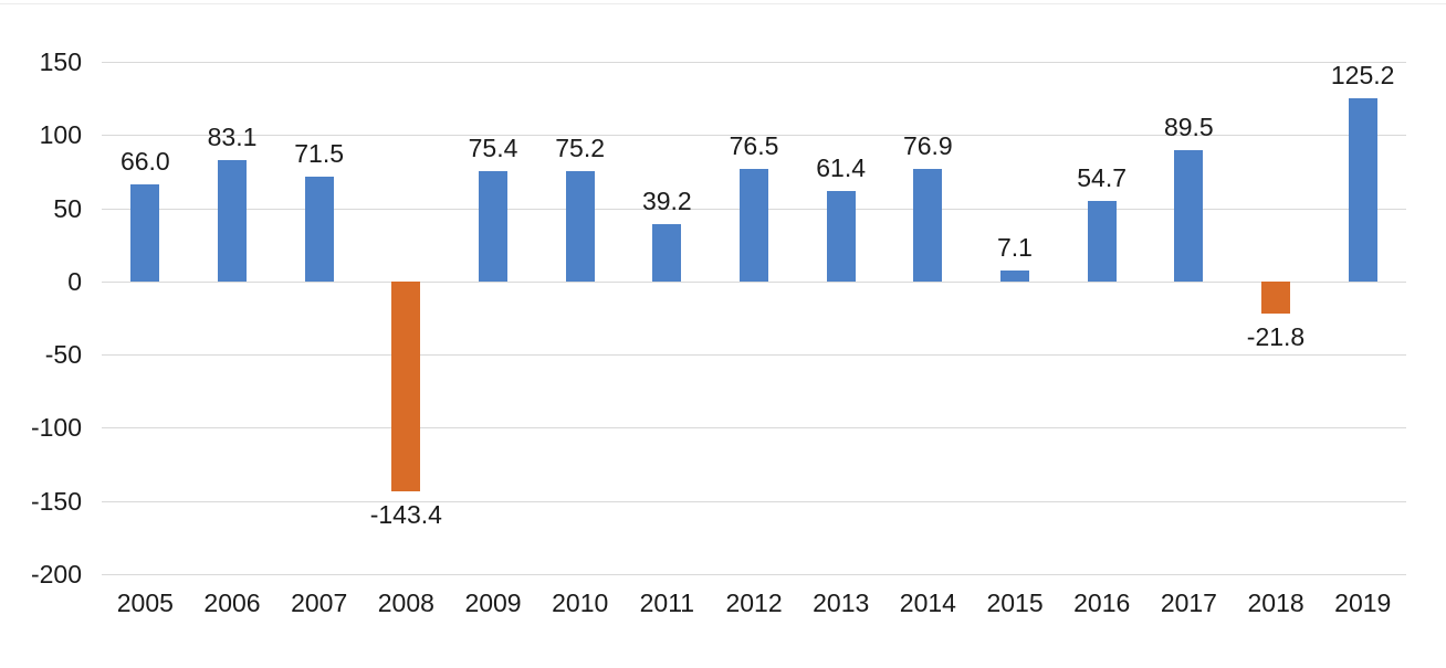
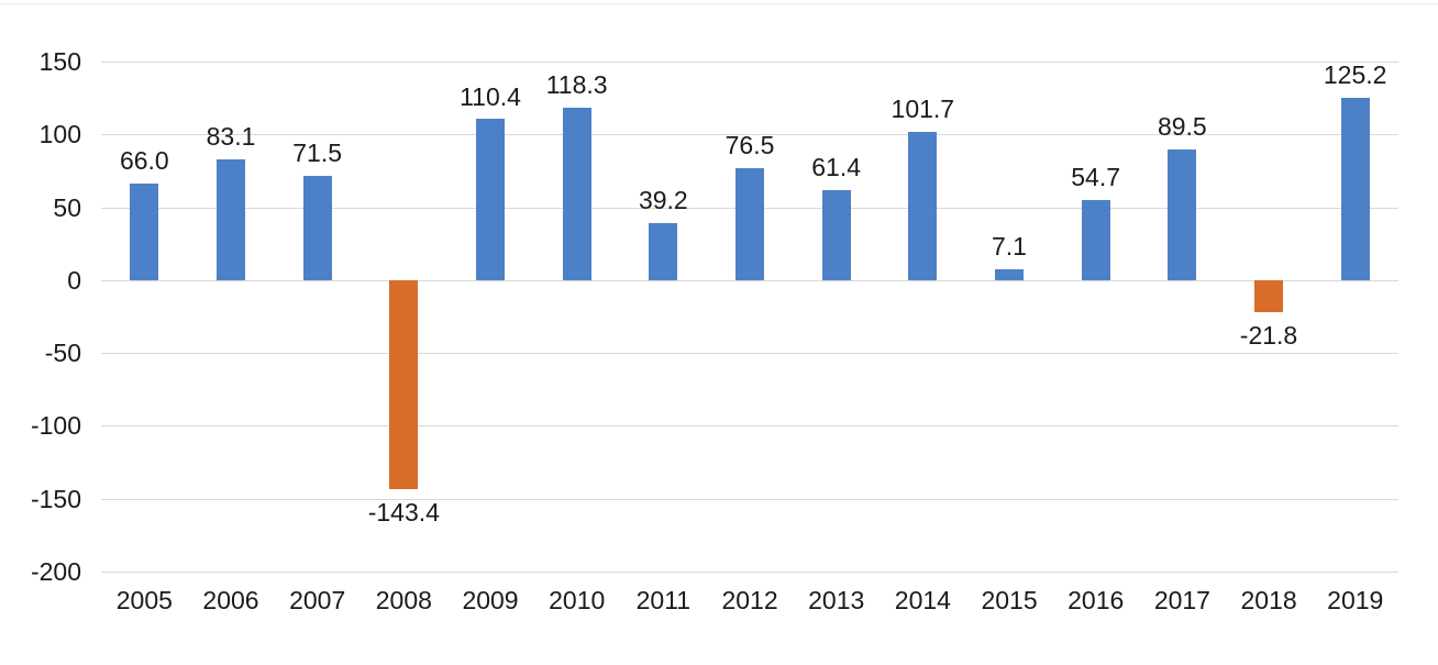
2009: 75.4 -> 110.4
2010: 75.2 -> 118.3
2014: 76.9 -> 101.7
